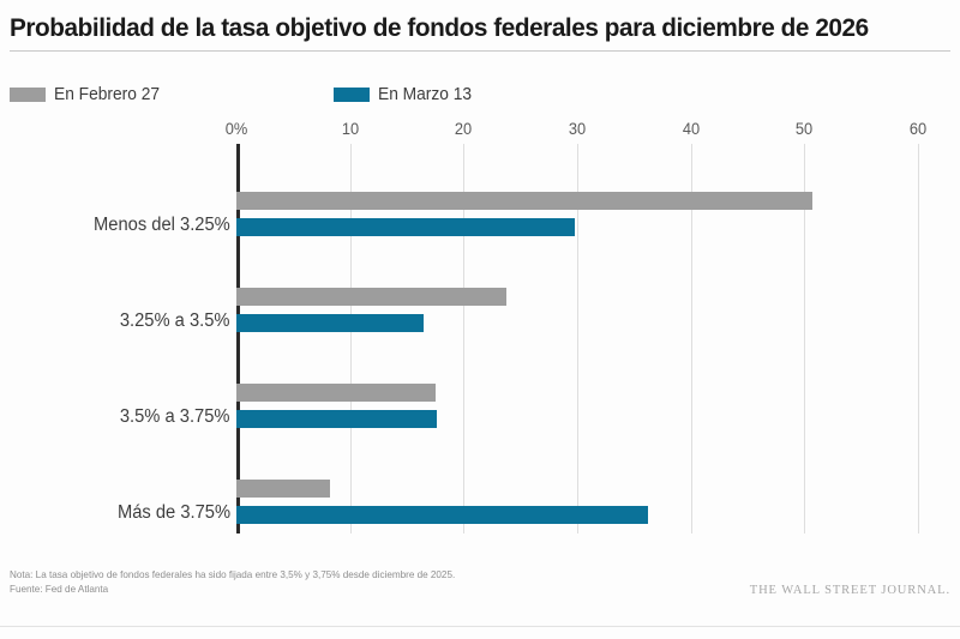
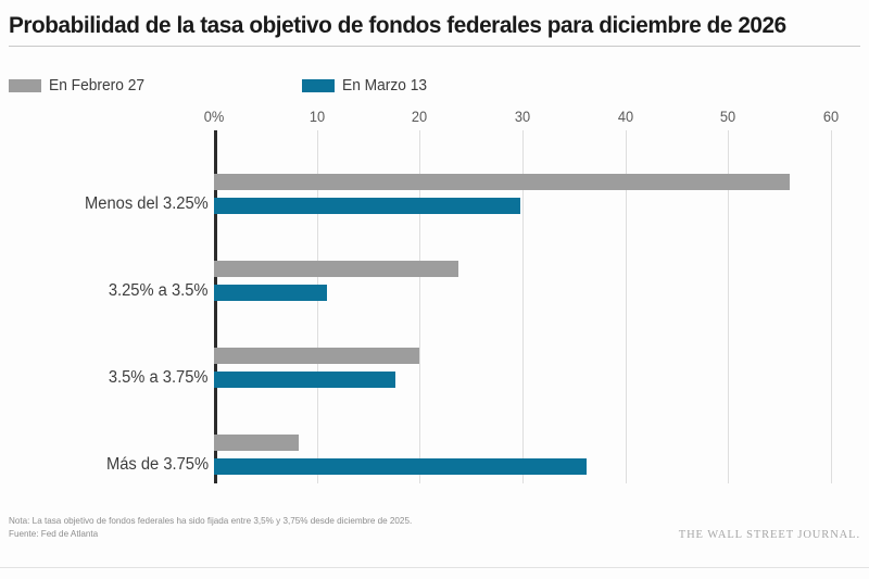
En Febrero 27/Menos del 3.25%: 51 -> 56
En Marzo 13/3.25% a 3.5%: 16 -> 11
En Febrero 27/3.5% a 3.75%: 18 -> 20
